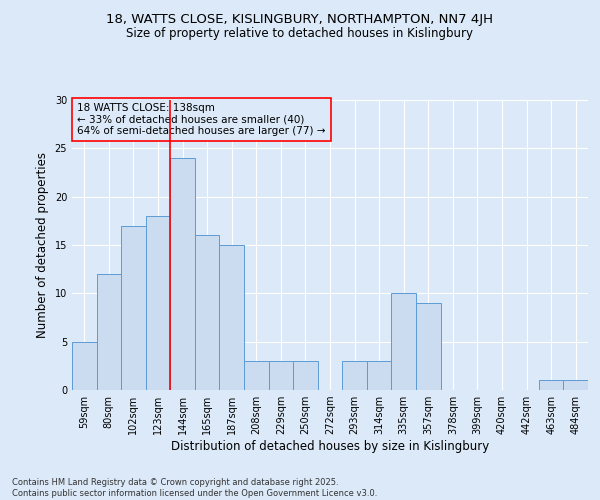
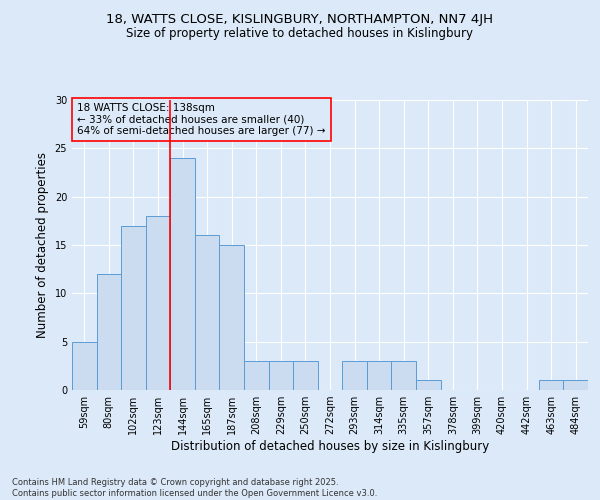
335sqm: 10 -> 3
357sqm: 9 -> 1
